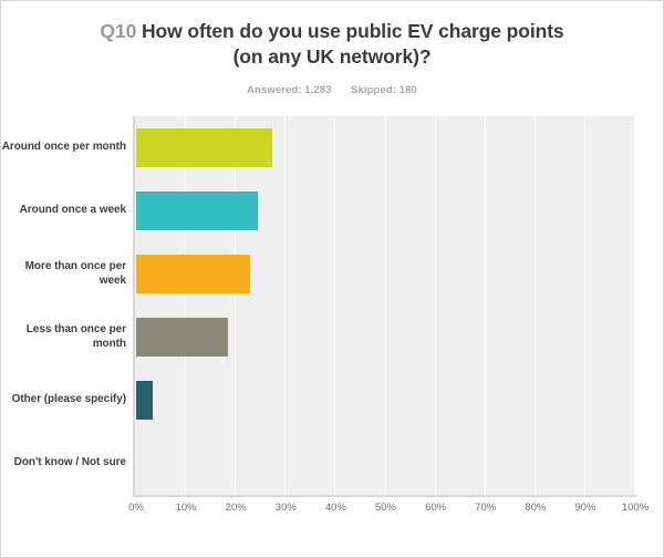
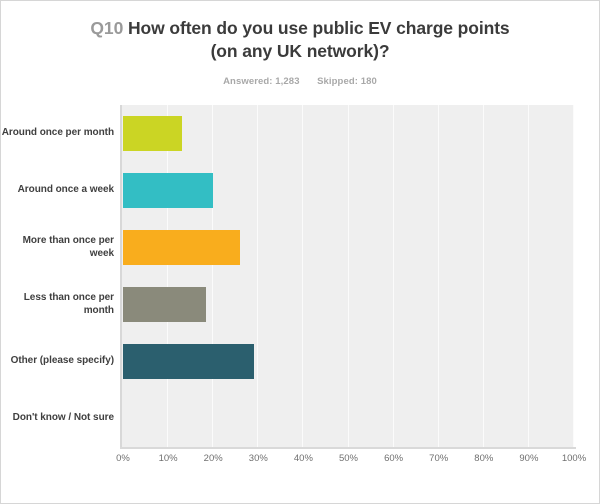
Around once per month: 27% -> 13%
Around once a week: 24% -> 20%
More than once per week: 23% -> 26%
Other (please specify): 3% -> 29%
